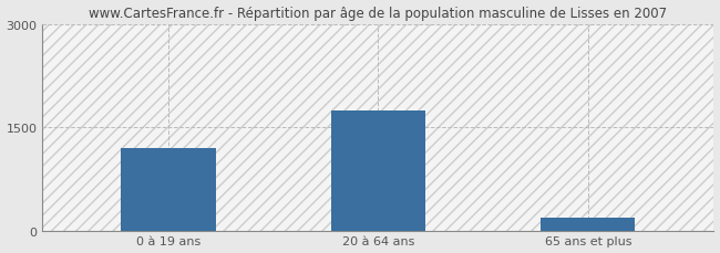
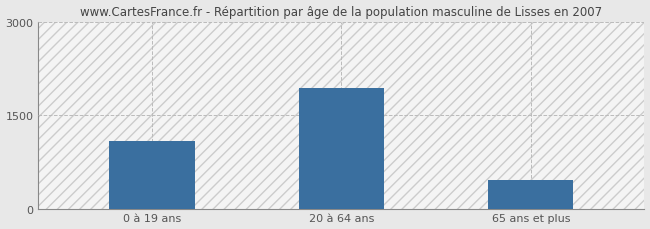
0 à 19 ans: 1200 -> 1080
20 à 64 ans: 1750 -> 1940
65 ans et plus: 190 -> 460
